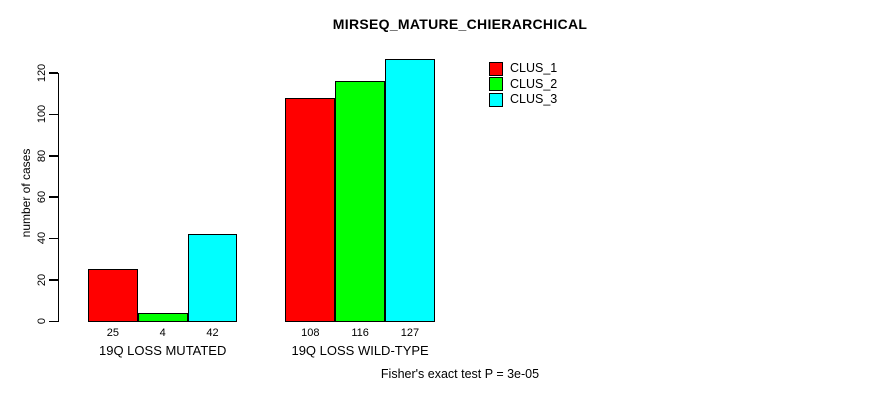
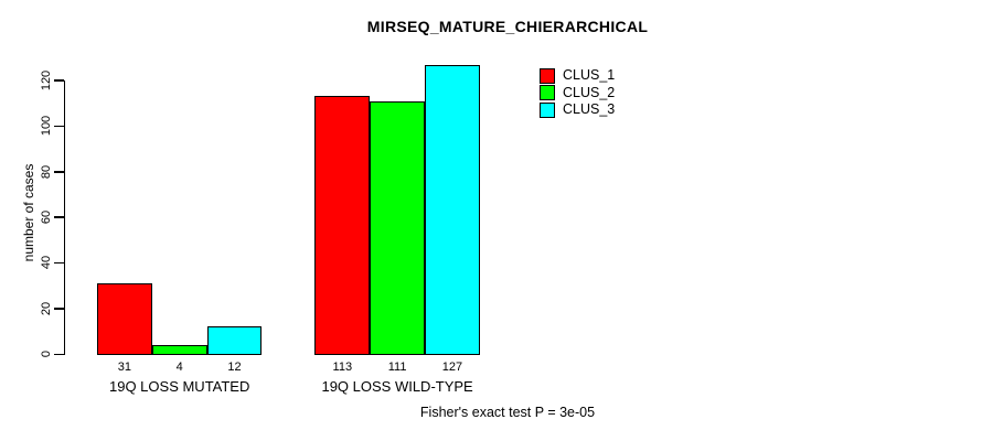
CLUS_1/19Q LOSS MUTATED: 25 -> 31
CLUS_3/19Q LOSS MUTATED: 42 -> 12
CLUS_1/19Q LOSS WILD-TYPE: 108 -> 113
CLUS_2/19Q LOSS WILD-TYPE: 116 -> 111
